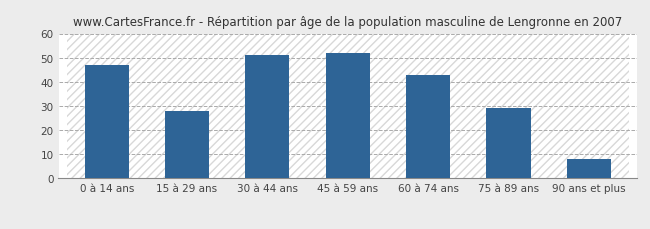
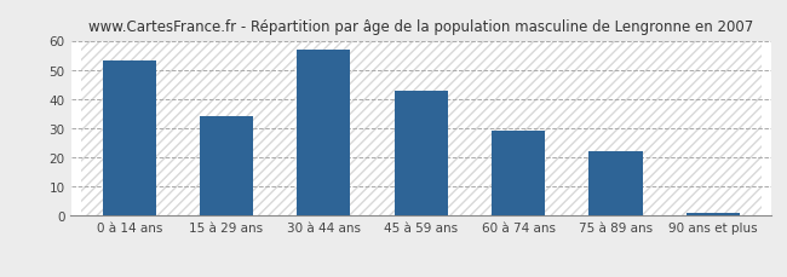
0 à 14 ans: 47 -> 53
15 à 29 ans: 28 -> 34
30 à 44 ans: 51 -> 57
45 à 59 ans: 52 -> 43
60 à 74 ans: 43 -> 29
75 à 89 ans: 29 -> 22
90 ans et plus: 8 -> 1
